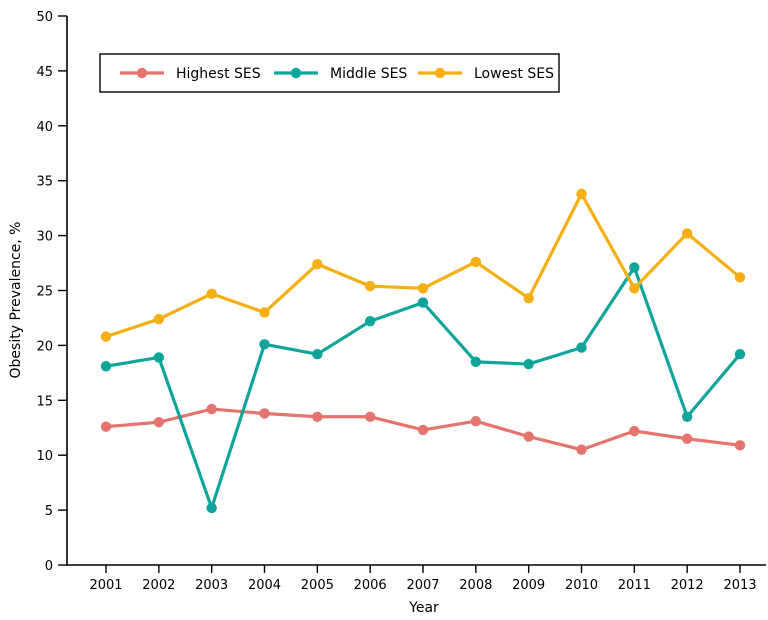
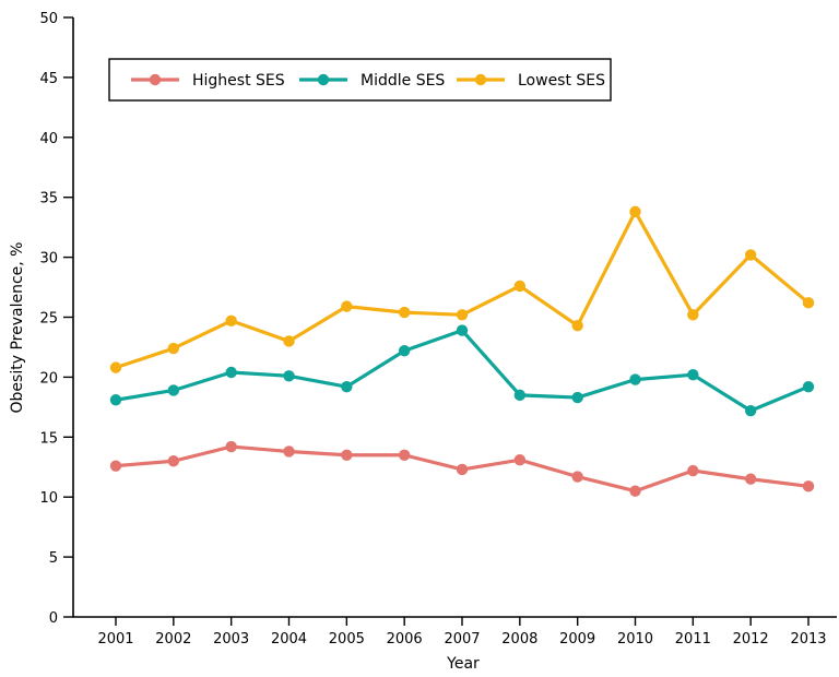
Middle SES/2003: 5.2 -> 20.4
Lowest SES/2005: 27.4 -> 25.9
Middle SES/2011: 27.1 -> 20.2
Middle SES/2012: 13.5 -> 17.2
